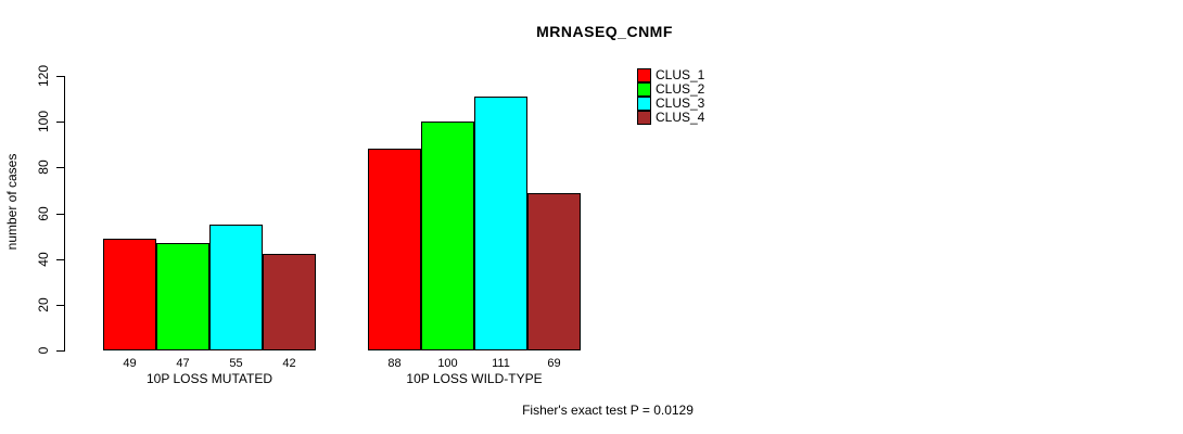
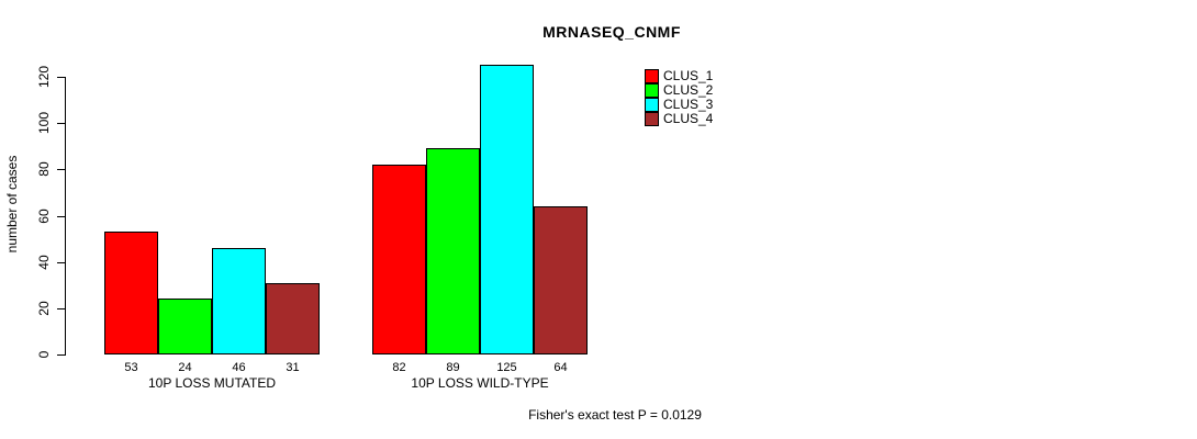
CLUS_1/10P LOSS MUTATED: 49 -> 53
CLUS_2/10P LOSS MUTATED: 47 -> 24
CLUS_3/10P LOSS MUTATED: 55 -> 46
CLUS_4/10P LOSS MUTATED: 42 -> 31
CLUS_1/10P LOSS WILD-TYPE: 88 -> 82
CLUS_2/10P LOSS WILD-TYPE: 100 -> 89
CLUS_3/10P LOSS WILD-TYPE: 111 -> 125
CLUS_4/10P LOSS WILD-TYPE: 69 -> 64
